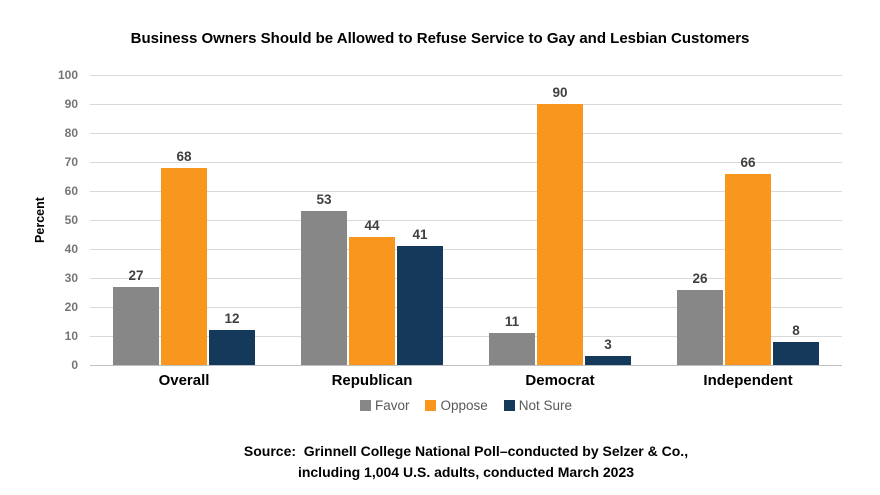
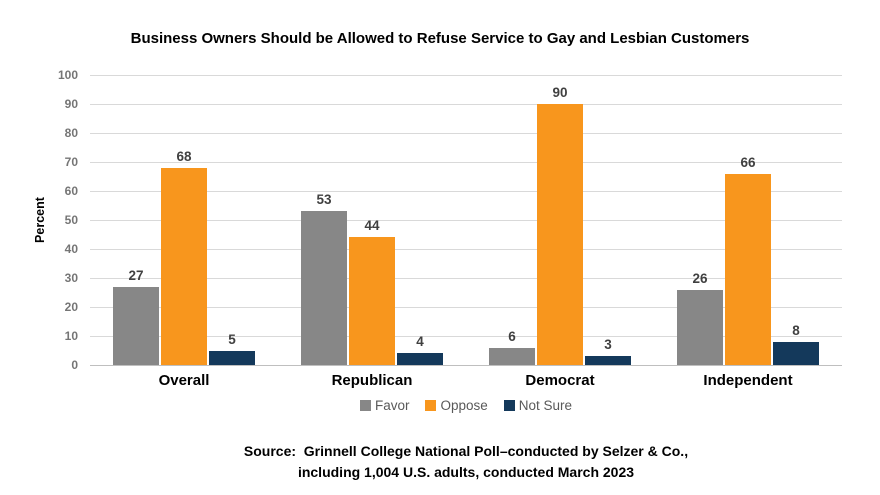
Not Sure/Overall: 12 -> 5
Not Sure/Republican: 41 -> 4
Favor/Democrat: 11 -> 6
